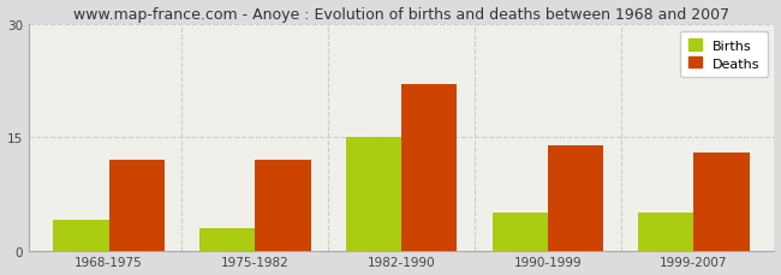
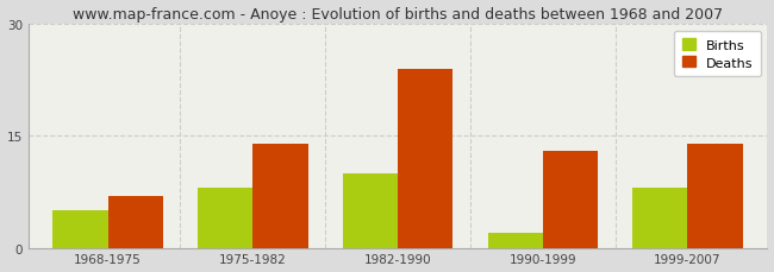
Births/1968-1975: 4 -> 5
Deaths/1968-1975: 12 -> 7
Births/1975-1982: 3 -> 8
Deaths/1975-1982: 12 -> 14
Births/1982-1990: 15 -> 10
Deaths/1982-1990: 22 -> 24
Births/1990-1999: 5 -> 2
Deaths/1990-1999: 14 -> 13
Births/1999-2007: 5 -> 8
Deaths/1999-2007: 13 -> 14
